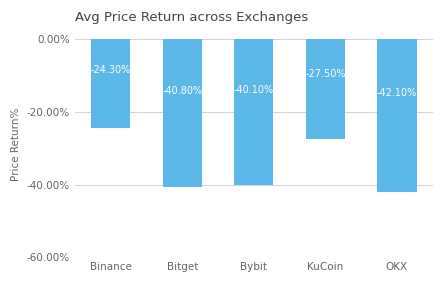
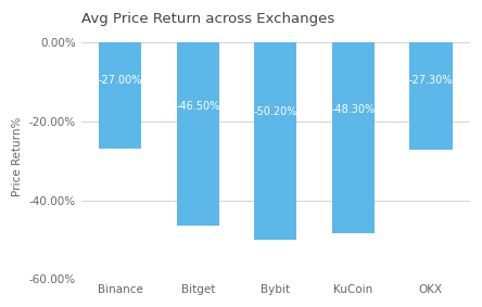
Binance: -24.30% -> -27.00%
Bitget: -40.80% -> -46.50%
Bybit: -40.10% -> -50.20%
KuCoin: -27.50% -> -48.30%
OKX: -42.10% -> -27.30%
